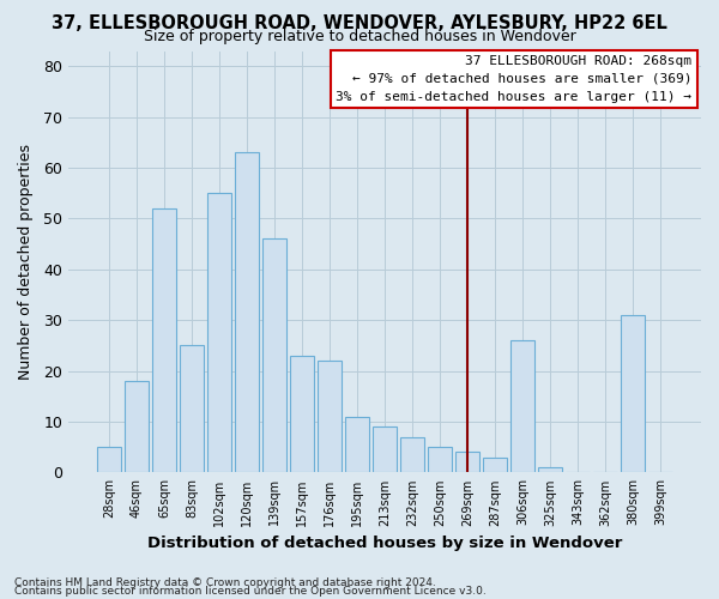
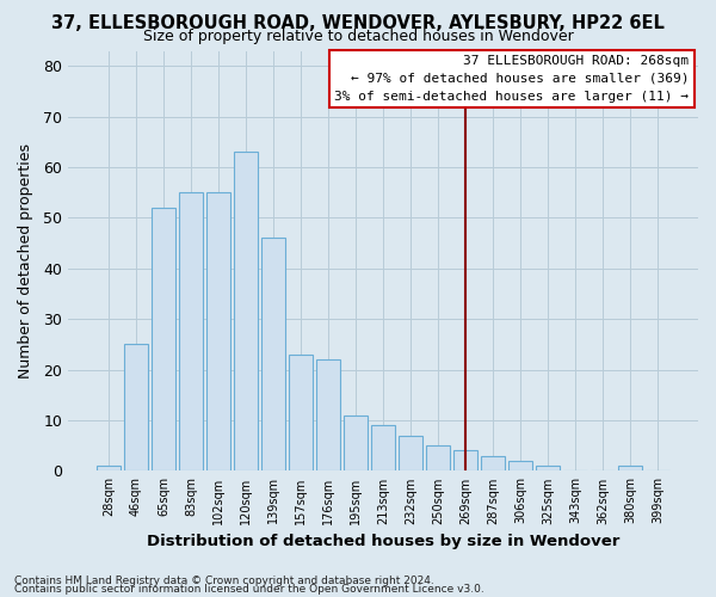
28sqm: 5 -> 1
46sqm: 18 -> 25
83sqm: 25 -> 55
306sqm: 26 -> 2
380sqm: 31 -> 1
